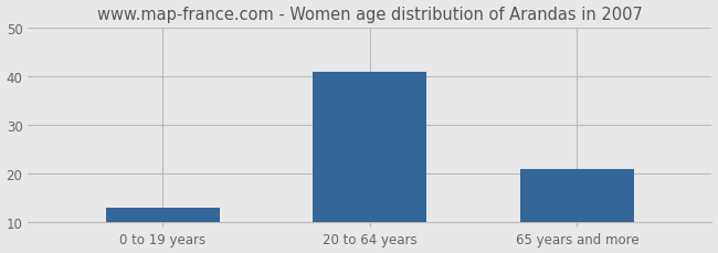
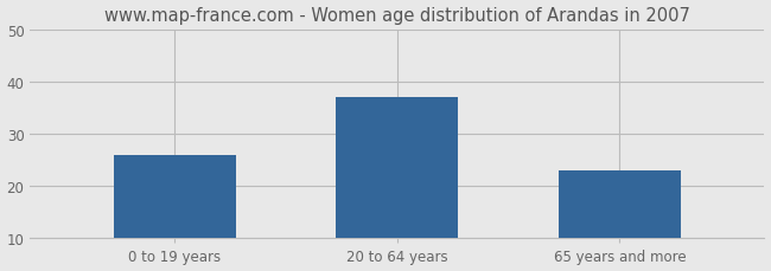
0 to 19 years: 13 -> 26
20 to 64 years: 41 -> 37
65 years and more: 21 -> 23
